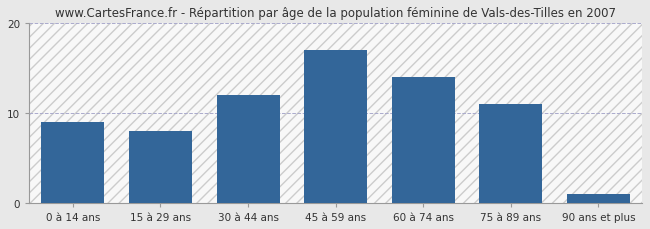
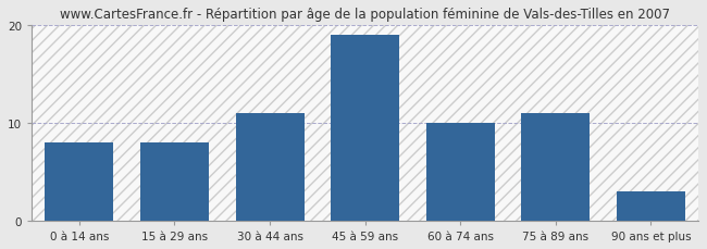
0 à 14 ans: 9 -> 8
30 à 44 ans: 12 -> 11
45 à 59 ans: 17 -> 19
60 à 74 ans: 14 -> 10
90 ans et plus: 1 -> 3
